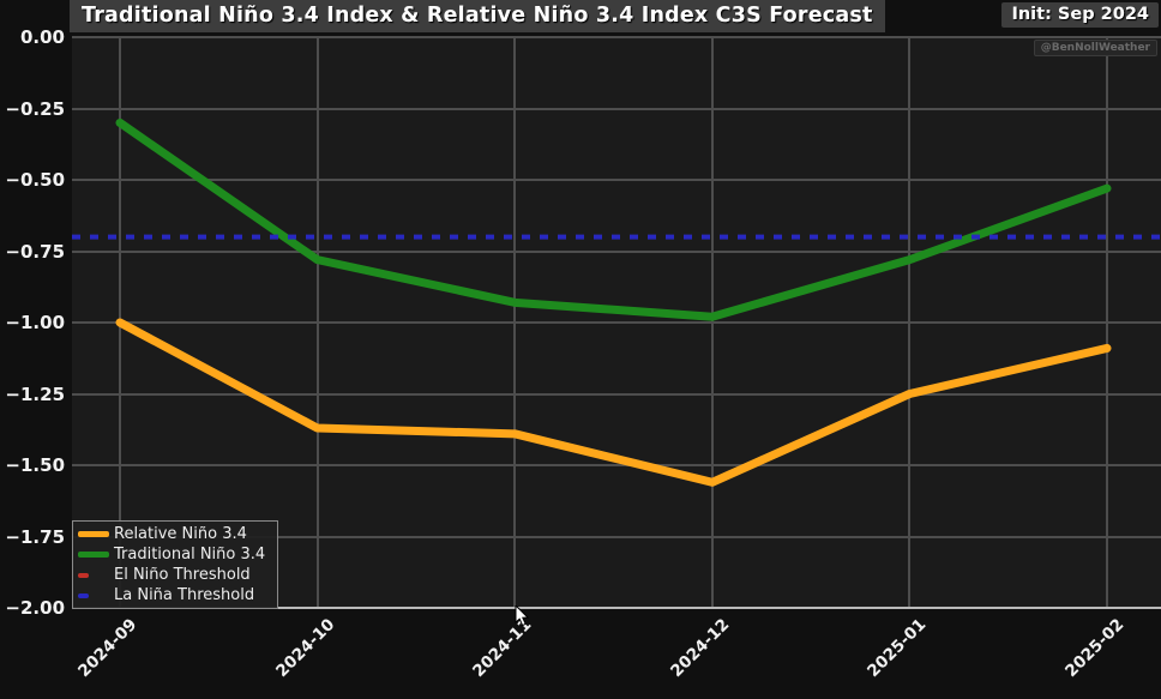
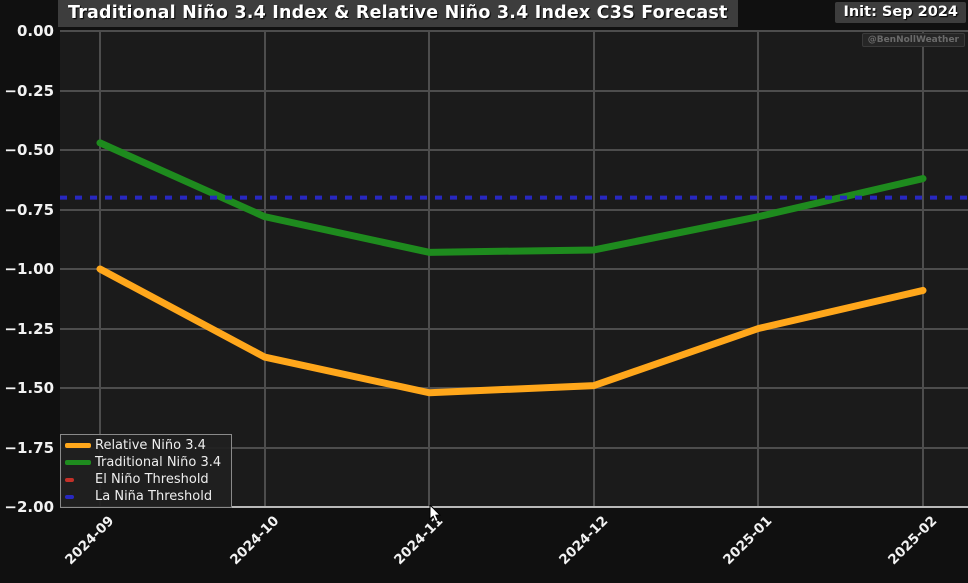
Traditional Niño 3.4/2024-09: -0.30 -> -0.47
Relative Niño 3.4/2024-11: -1.39 -> -1.52
Relative Niño 3.4/2024-12: -1.56 -> -1.49
Traditional Niño 3.4/2024-12: -0.98 -> -0.92
Traditional Niño 3.4/2025-02: -0.53 -> -0.62
